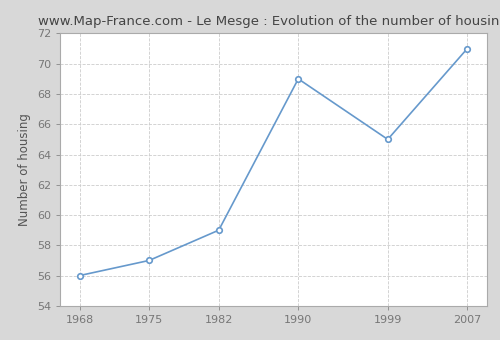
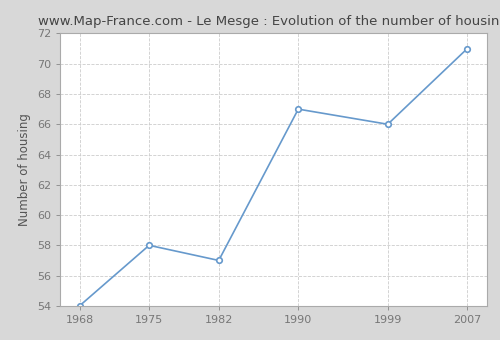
1968: 56 -> 54
1975: 57 -> 58
1982: 59 -> 57
1990: 69 -> 67
1999: 65 -> 66
